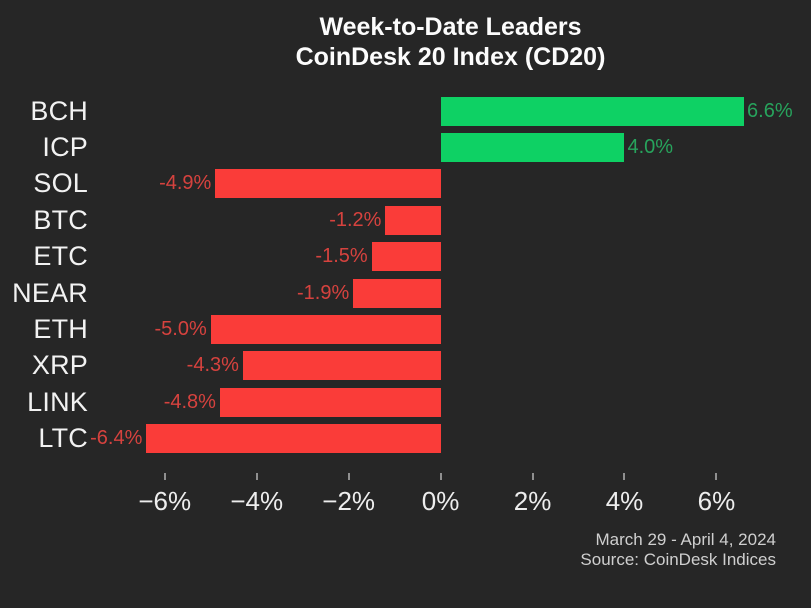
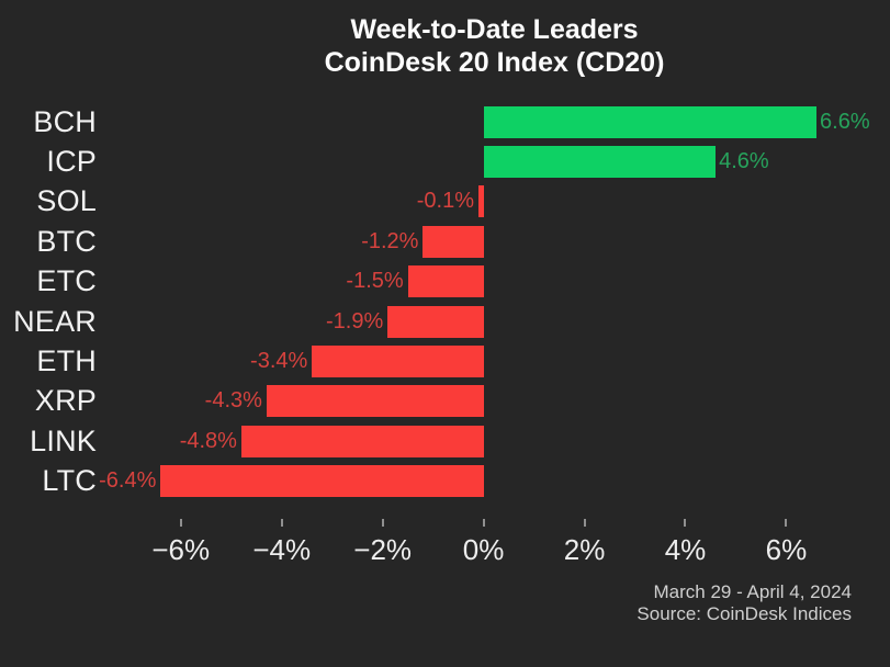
ICP: 4.0% -> 4.6%
SOL: -4.9% -> -0.1%
ETH: -5.0% -> -3.4%
